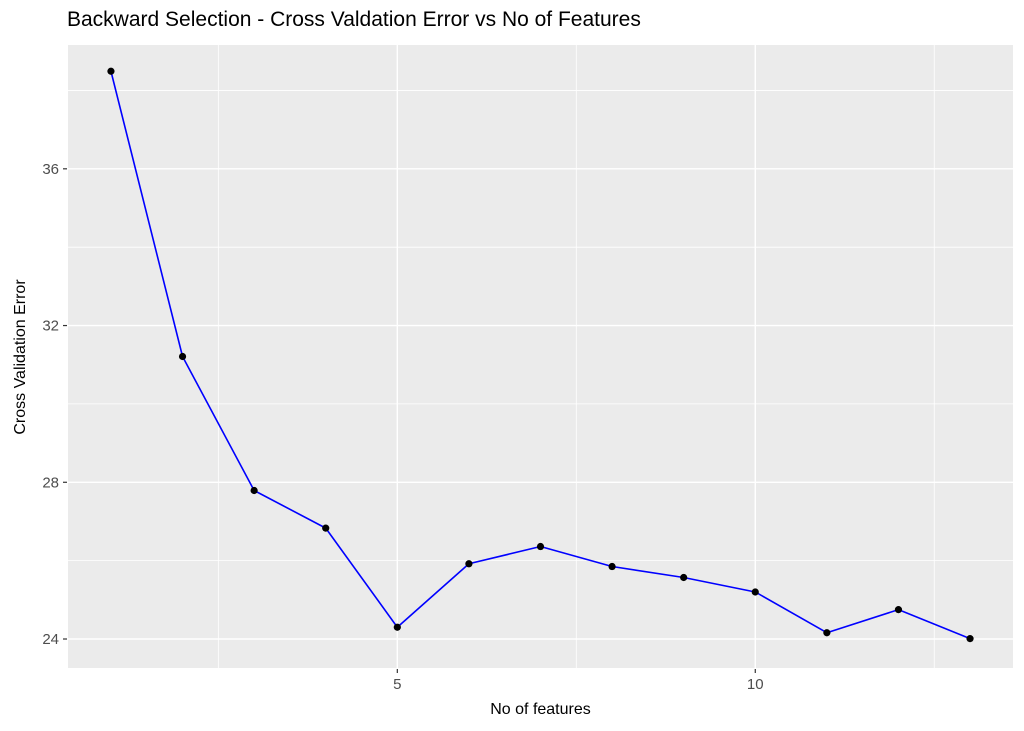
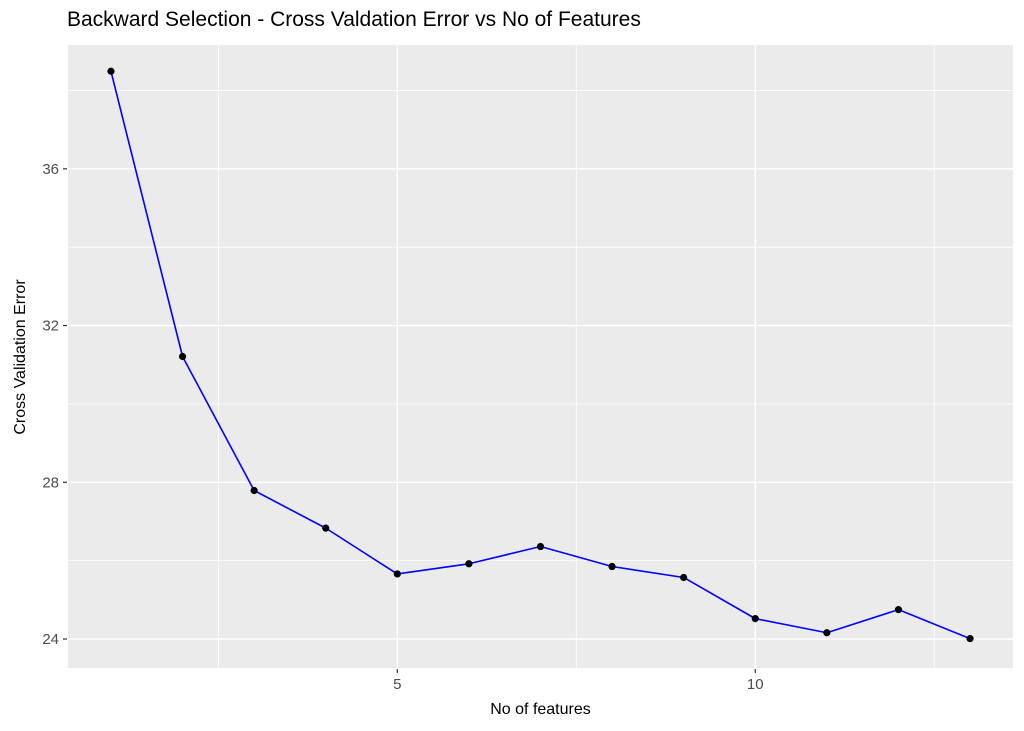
5: 24.3 -> 25.7
10: 25.2 -> 24.5
